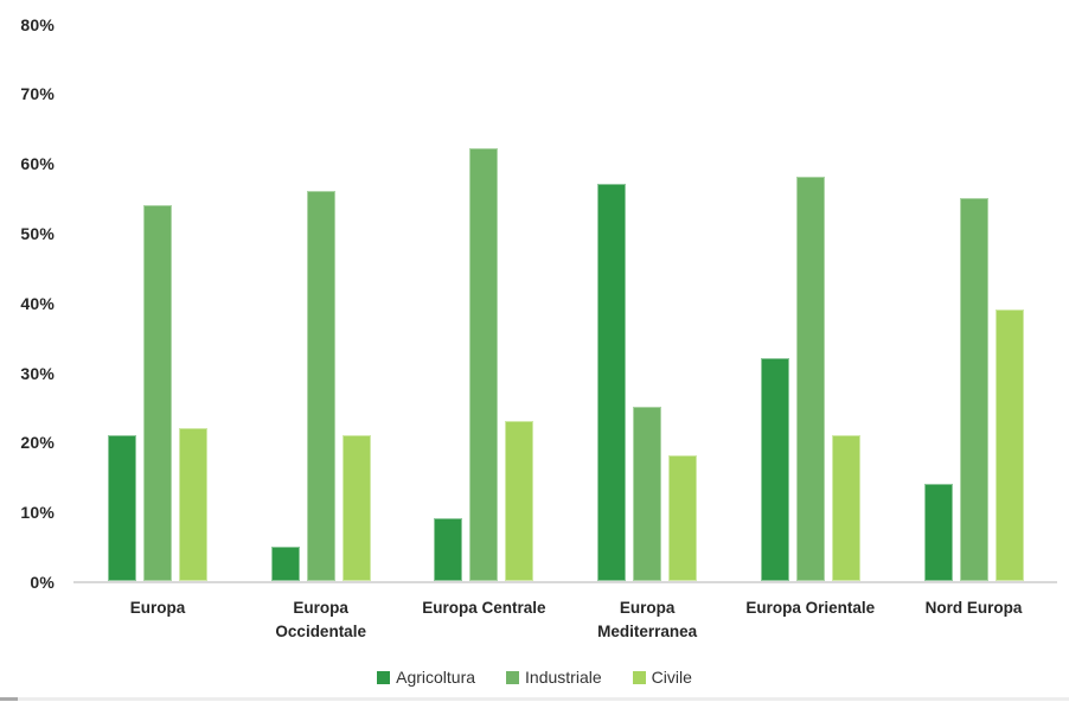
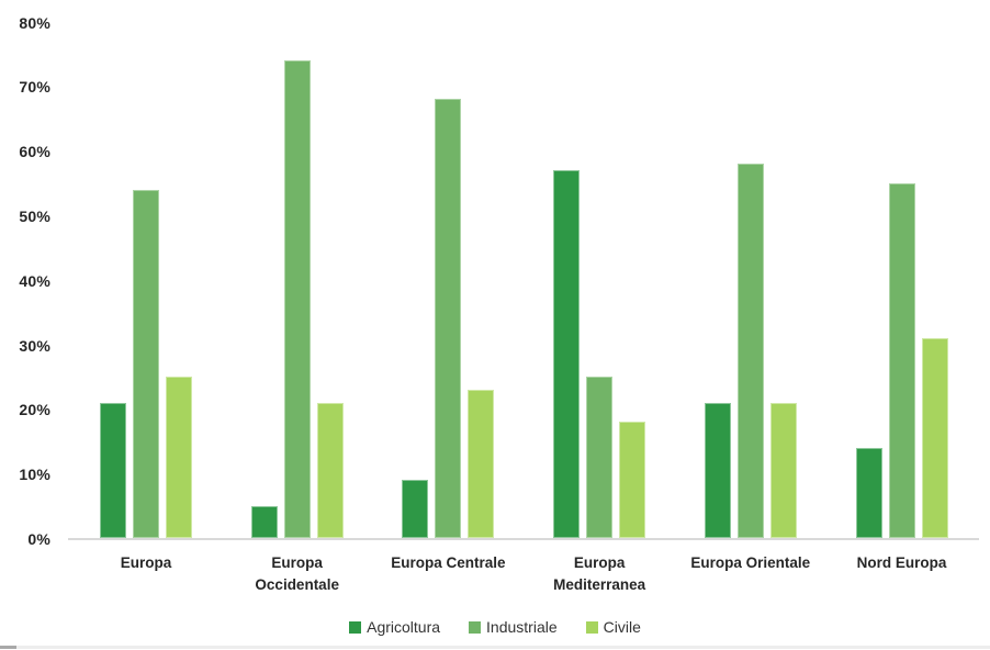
Civile/Europa: 22% -> 25%
Industriale/Europa Occidentale: 56% -> 74%
Industriale/Europa Centrale: 62% -> 68%
Agricoltura/Europa Orientale: 32% -> 21%
Civile/Nord Europa: 39% -> 31%
